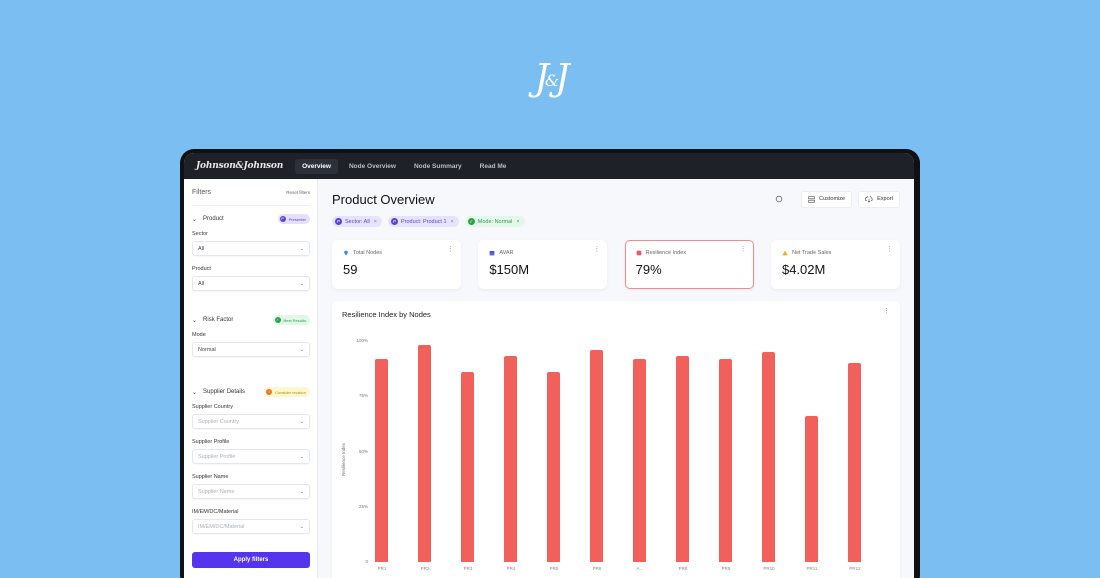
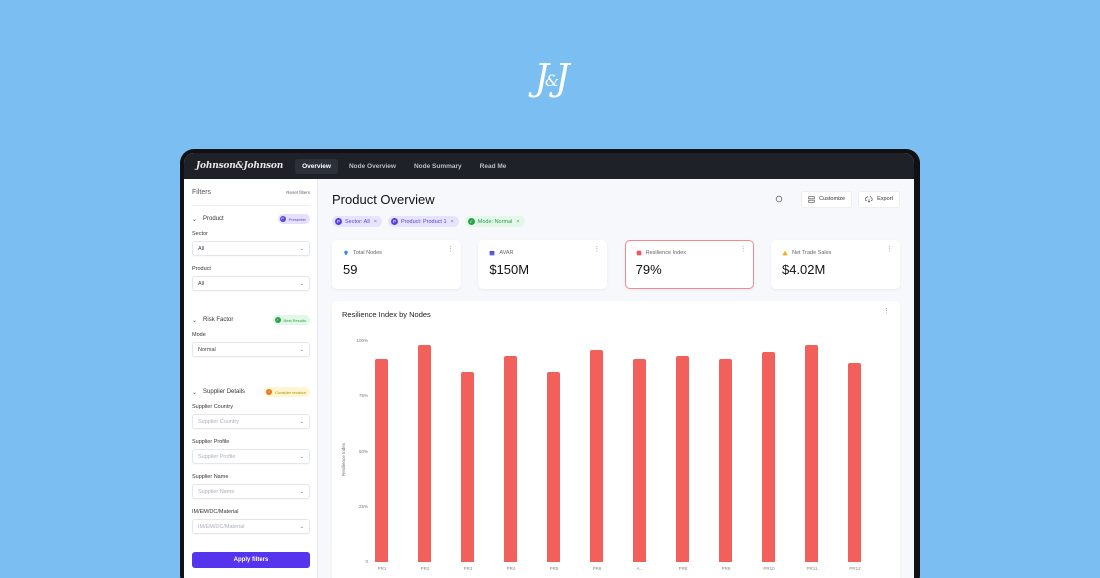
PR11: 66% -> 98%
